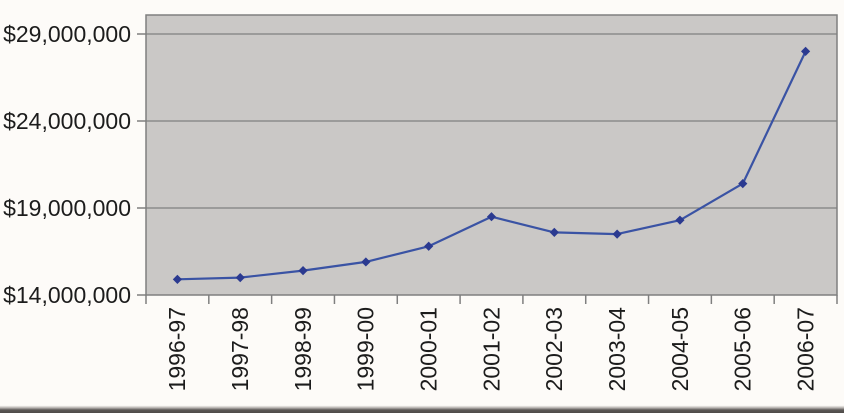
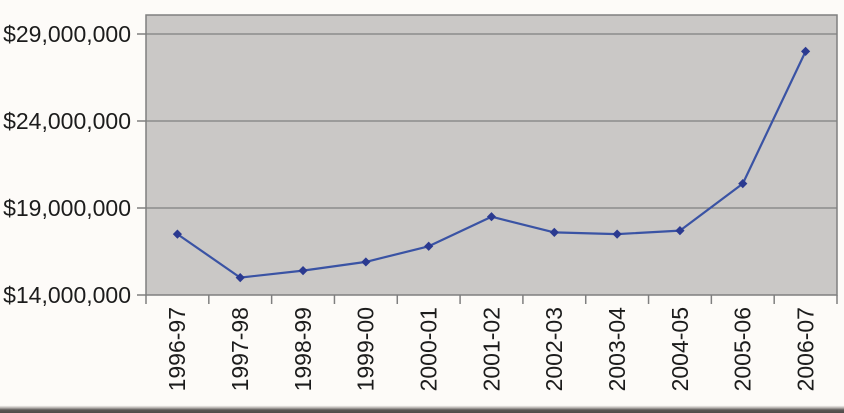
1996-97: $14900000 -> $17500000
2004-05: $18300000 -> $17700000
